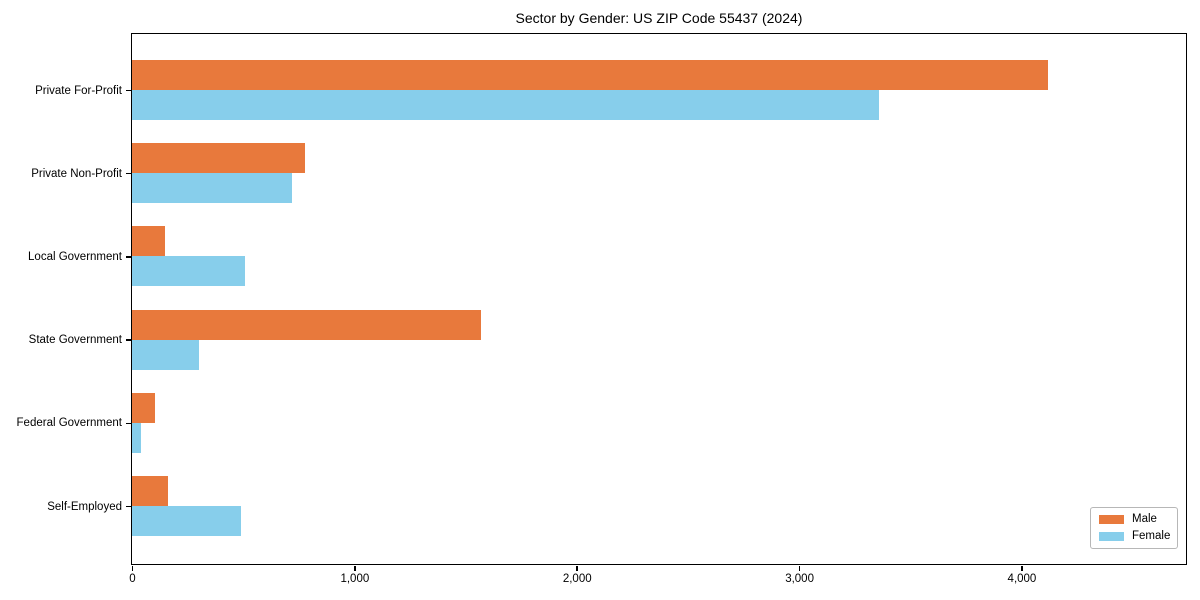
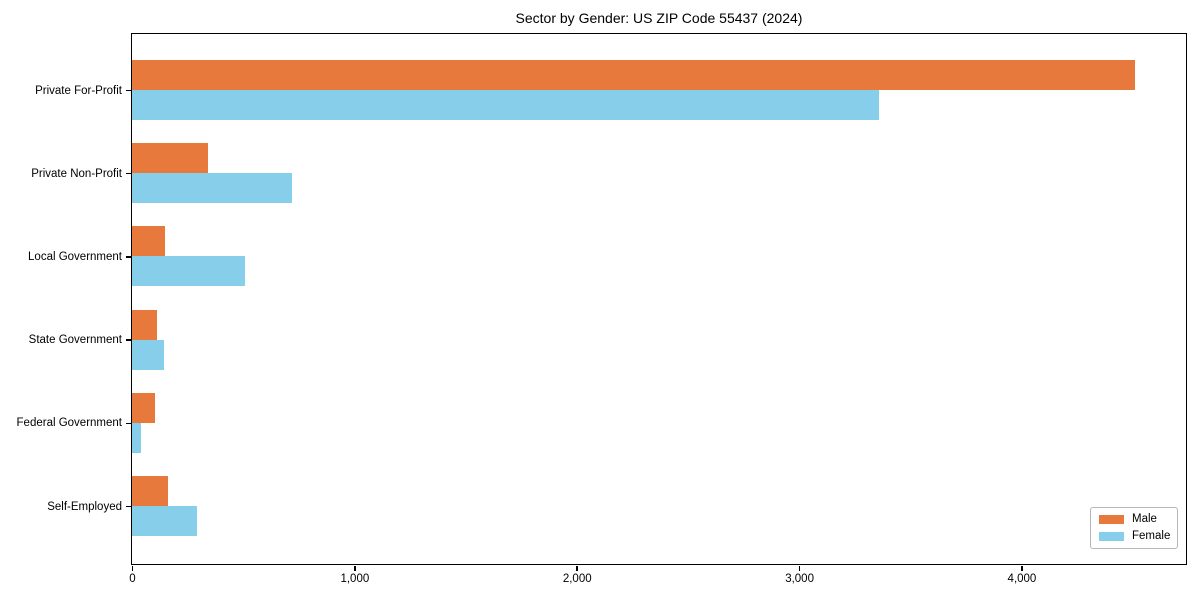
Male/Private For-Profit: 4120 -> 4510
Male/Private Non-Profit: 780 -> 340
Male/State Government: 1570 -> 110
Female/State Government: 300 -> 140
Female/Self-Employed: 490 -> 290
